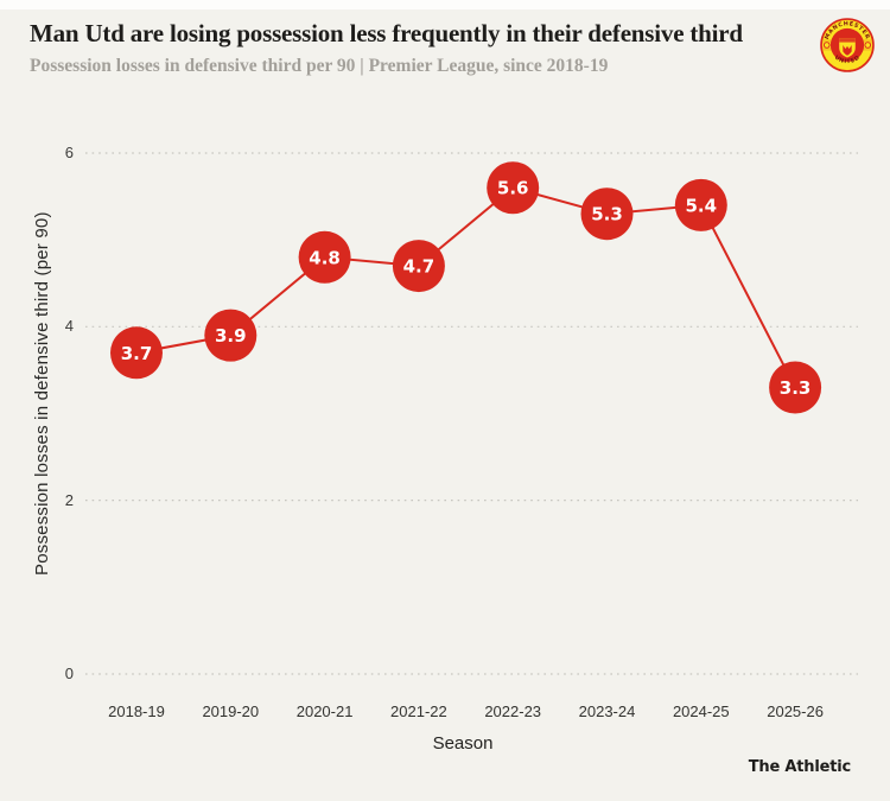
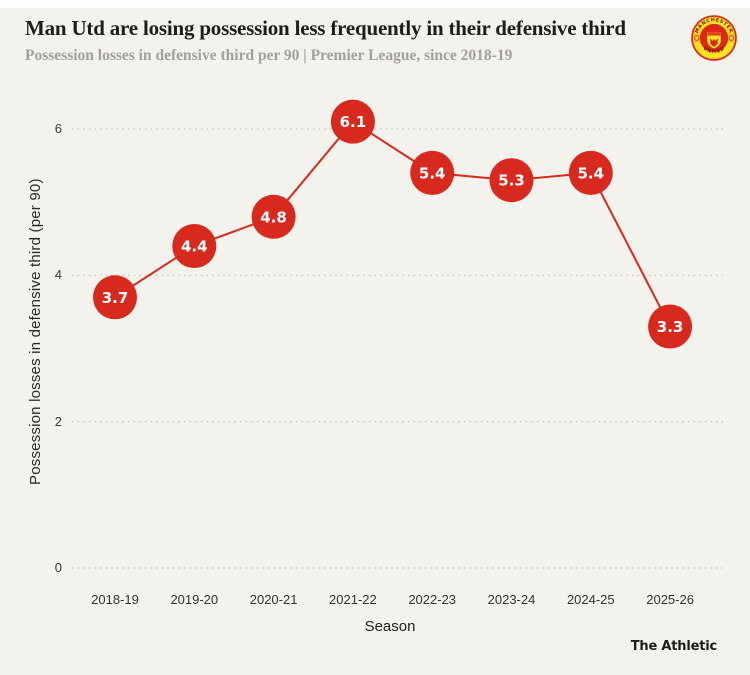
2019-20: 3.9 -> 4.4
2021-22: 4.7 -> 6.1
2022-23: 5.6 -> 5.4
